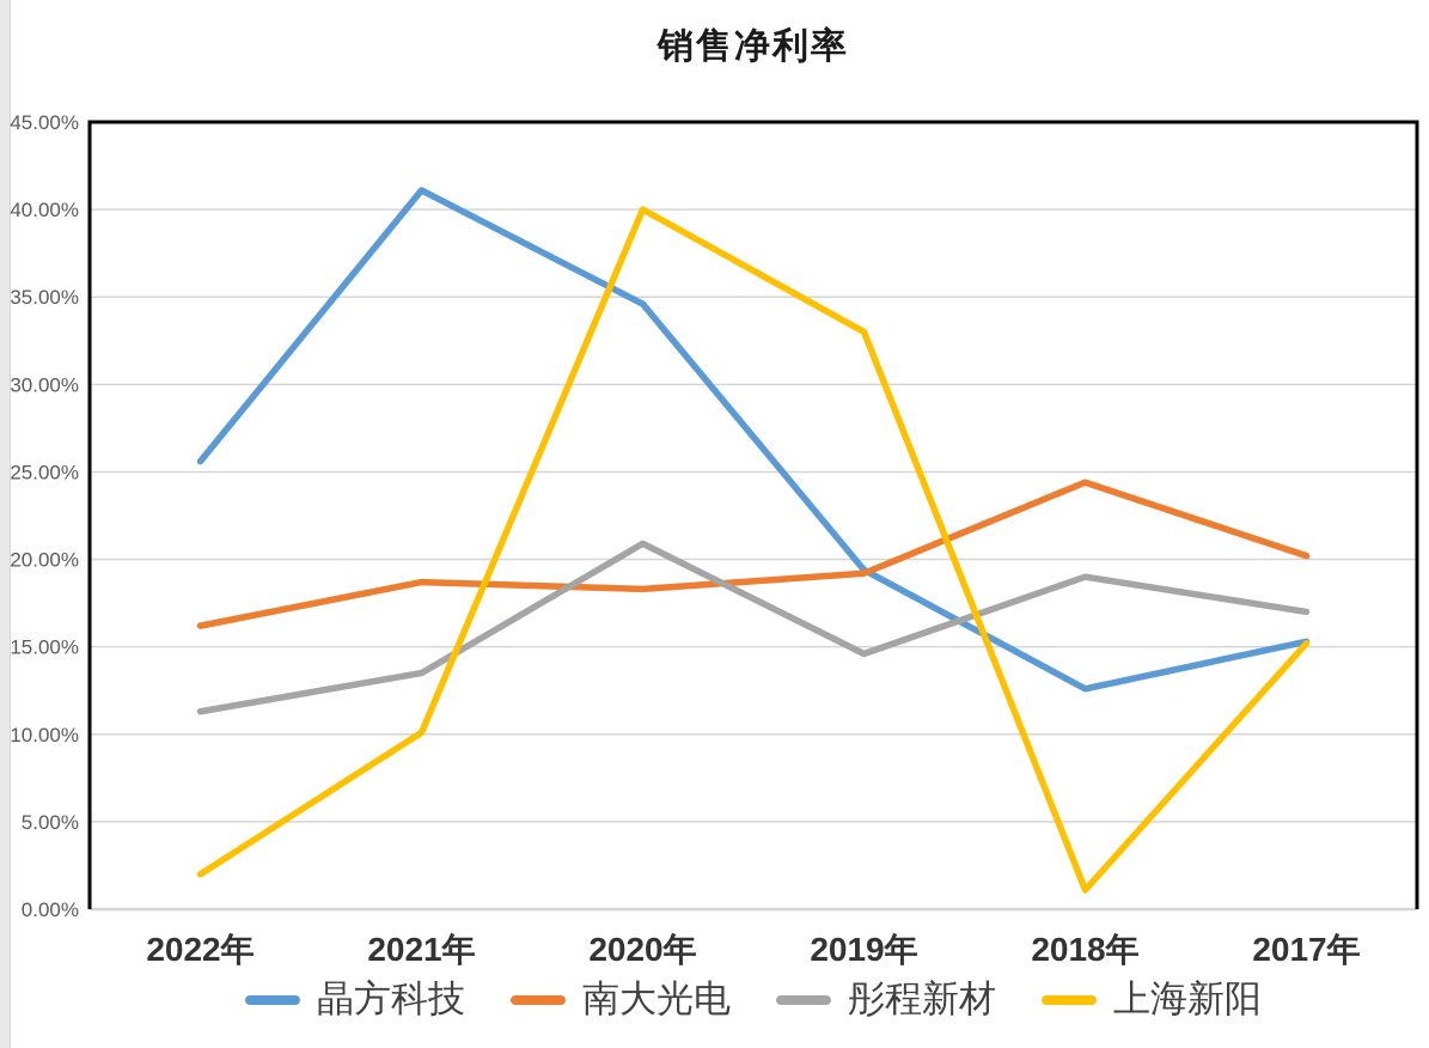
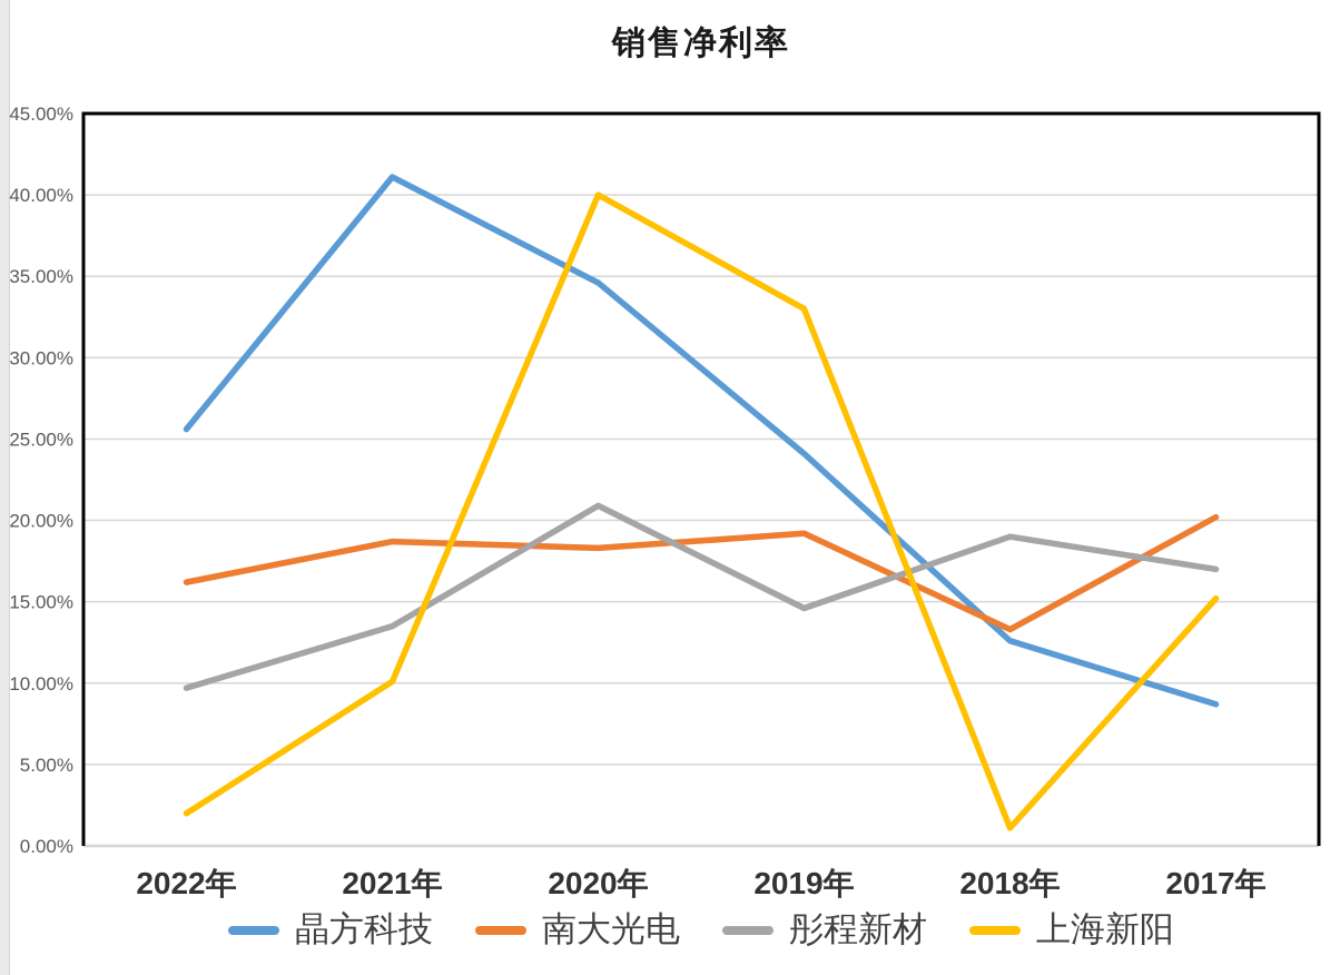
彤程新材/2022年: 11.3% -> 9.7%
晶方科技/2019年: 19.4% -> 24.1%
南大光电/2018年: 24.4% -> 13.3%
晶方科技/2017年: 15.3% -> 8.7%
